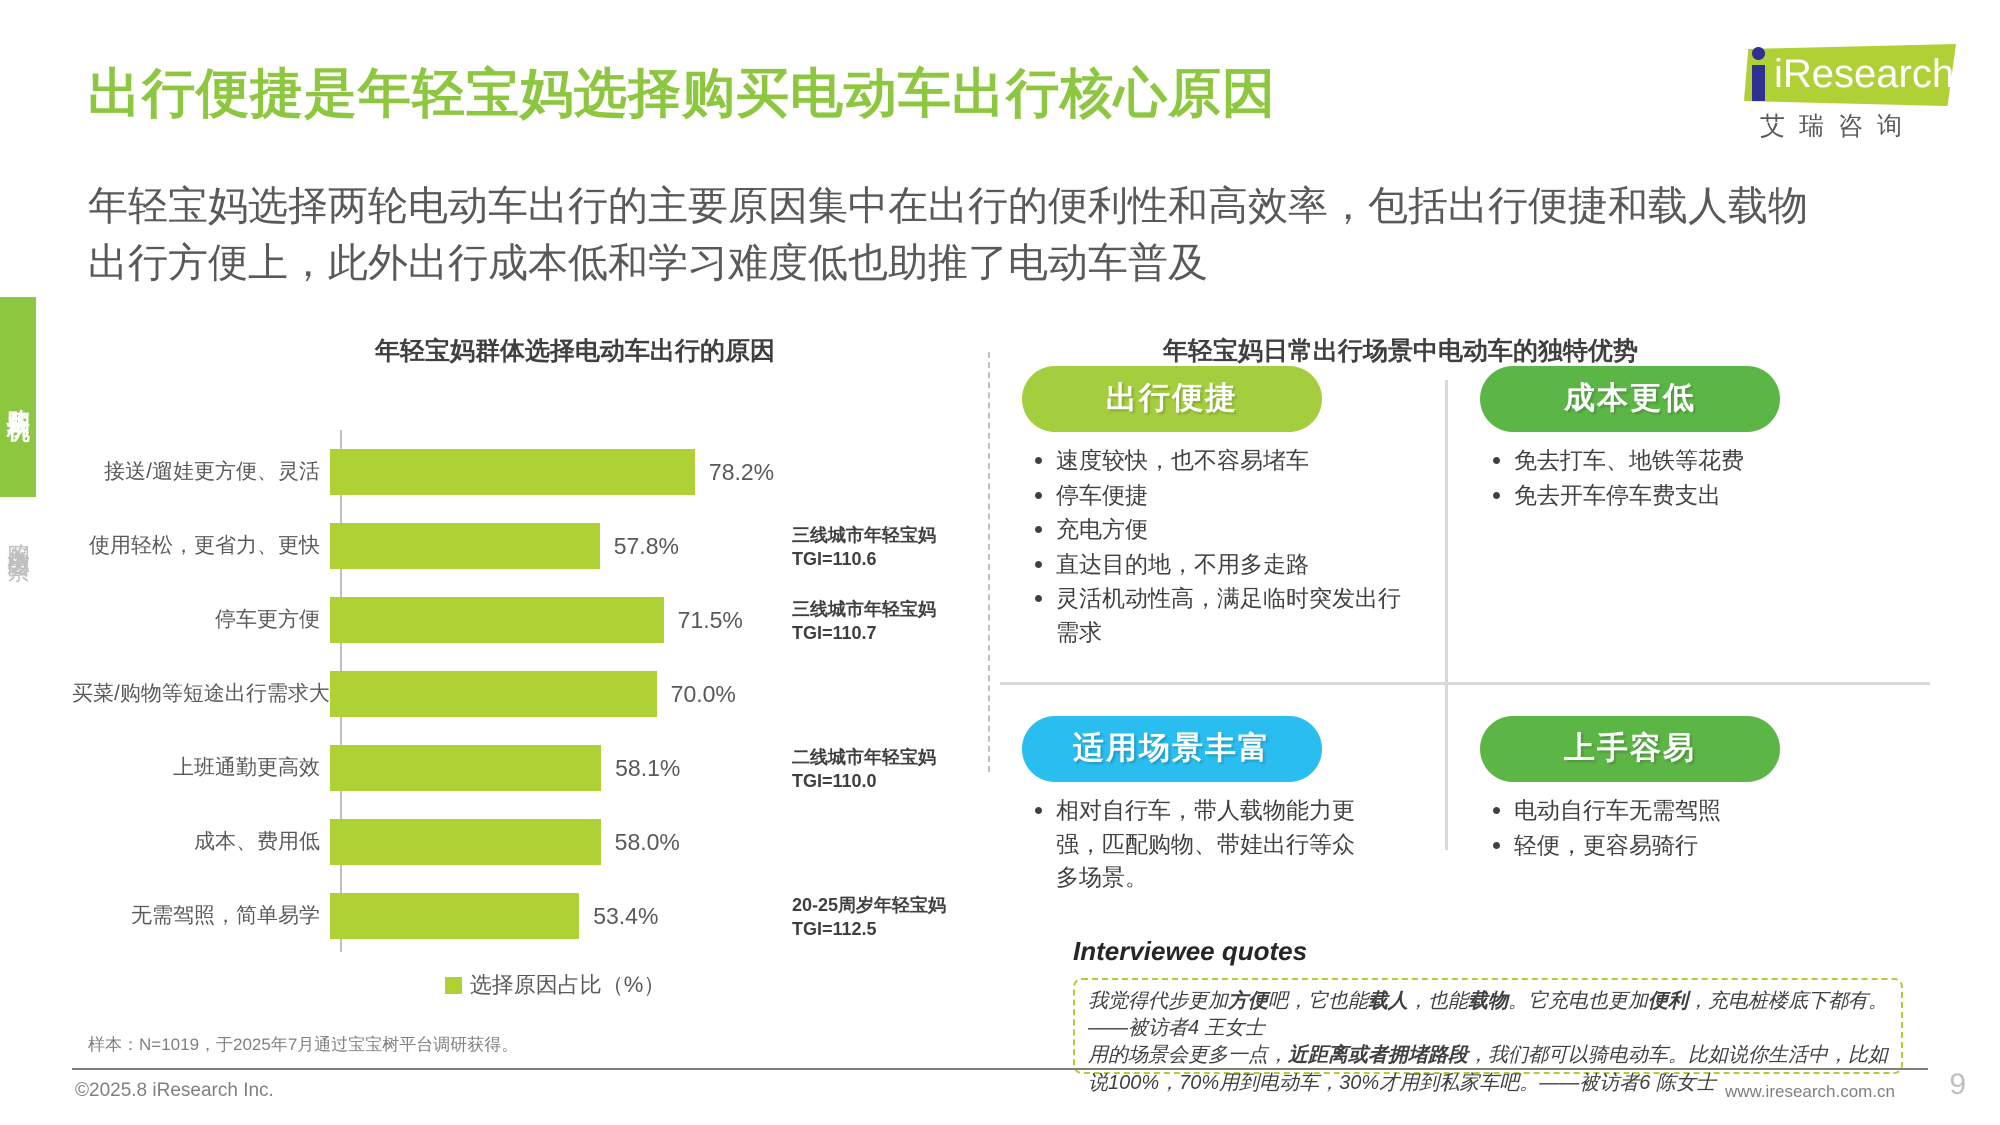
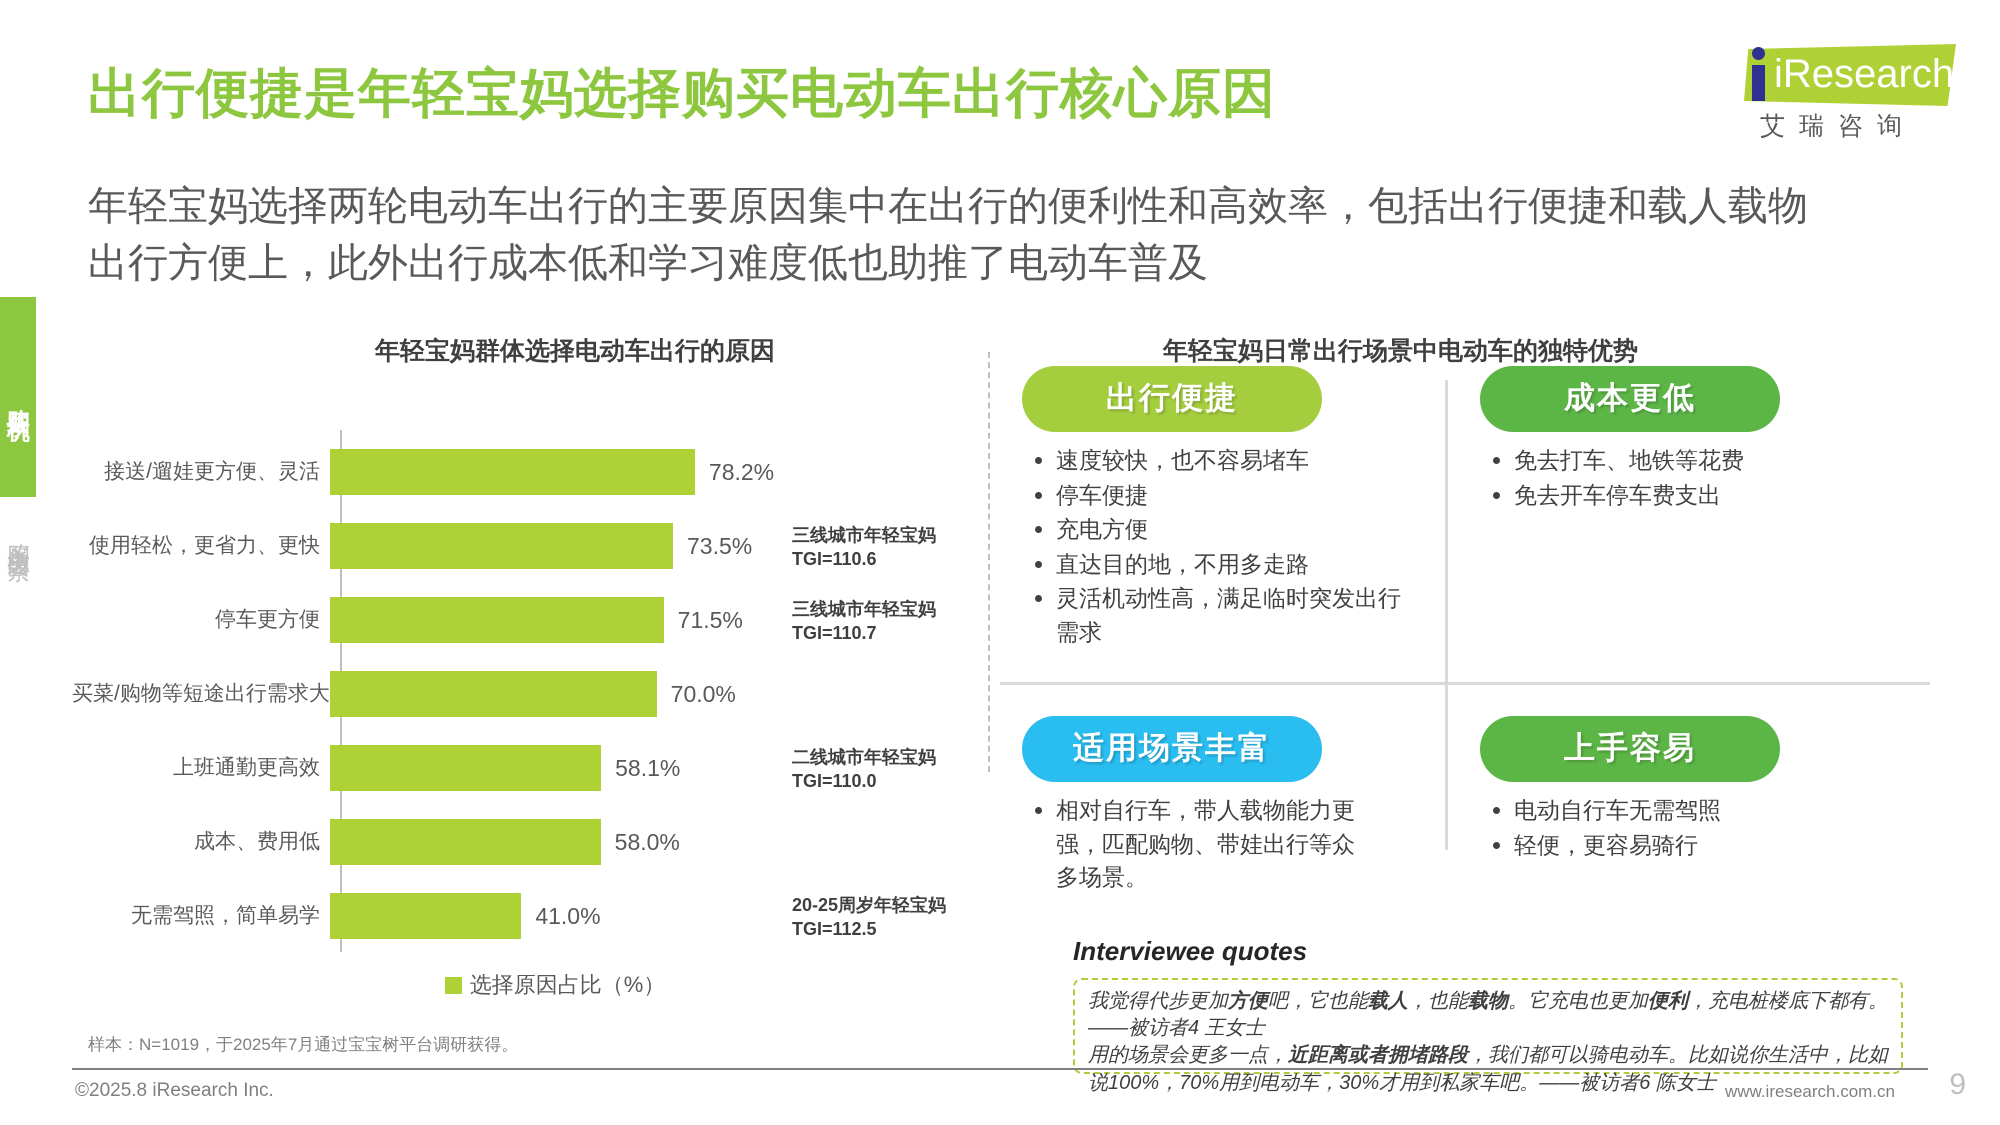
使用轻松，更省力、更快: 57.8% -> 73.5%
无需驾照，简单易学: 53.4% -> 41.0%
